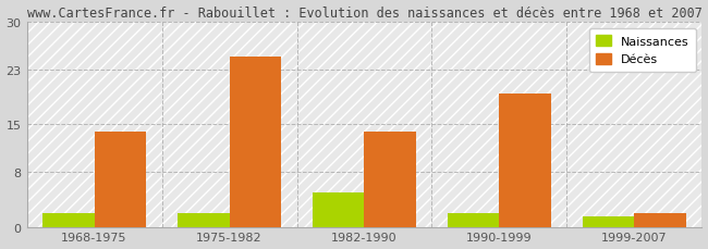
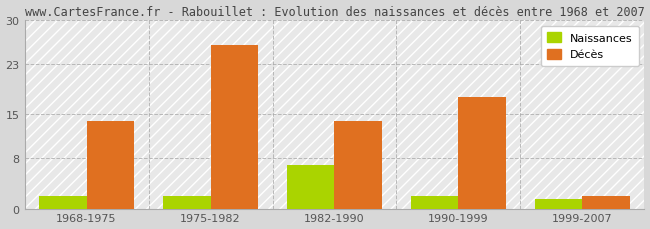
Décès/1975-1982: 25.0 -> 26.0
Naissances/1982-1990: 5.0 -> 7.0
Décès/1990-1999: 19.5 -> 17.8
